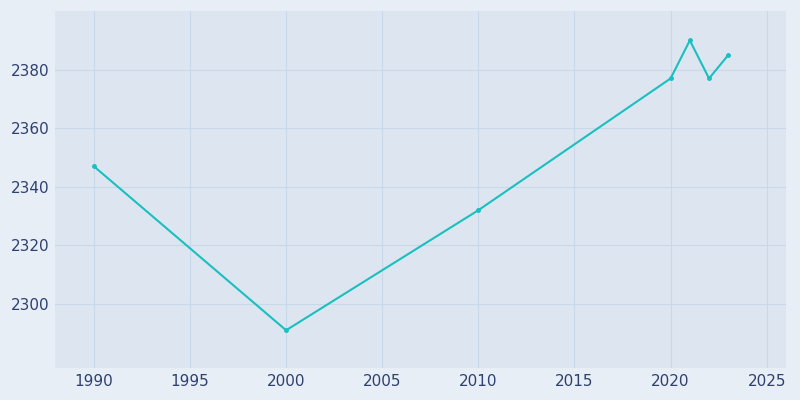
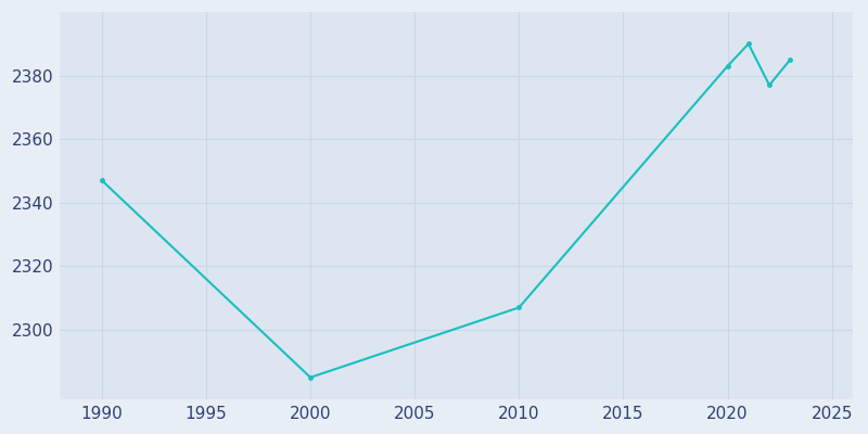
2000: 2291 -> 2285
2010: 2332 -> 2307
2020: 2377 -> 2383
